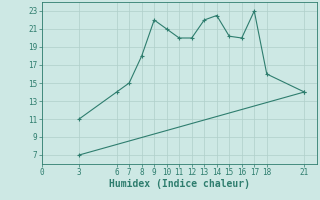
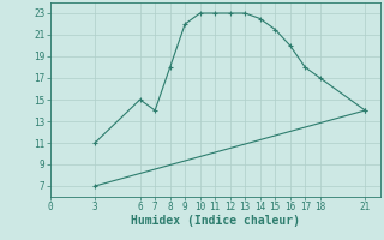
6: 14.0 -> 15.0
7: 15.0 -> 14.0
10: 21.0 -> 23.0
11: 20.0 -> 23.0
12: 20.0 -> 23.0
13: 22.0 -> 23.0
15: 20.2 -> 21.5
17: 23.0 -> 18.0
18: 16.0 -> 17.0
